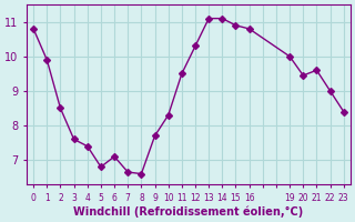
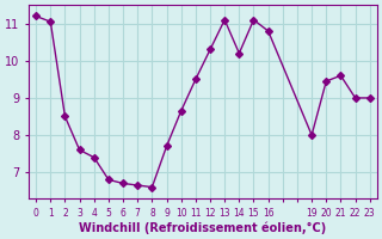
0: 10.80 -> 11.20
1: 9.90 -> 11.05
6: 7.10 -> 6.70
10: 8.30 -> 8.65
14: 11.10 -> 10.20
15: 10.90 -> 11.10
19: 10.00 -> 8.00
23: 8.40 -> 9.00
